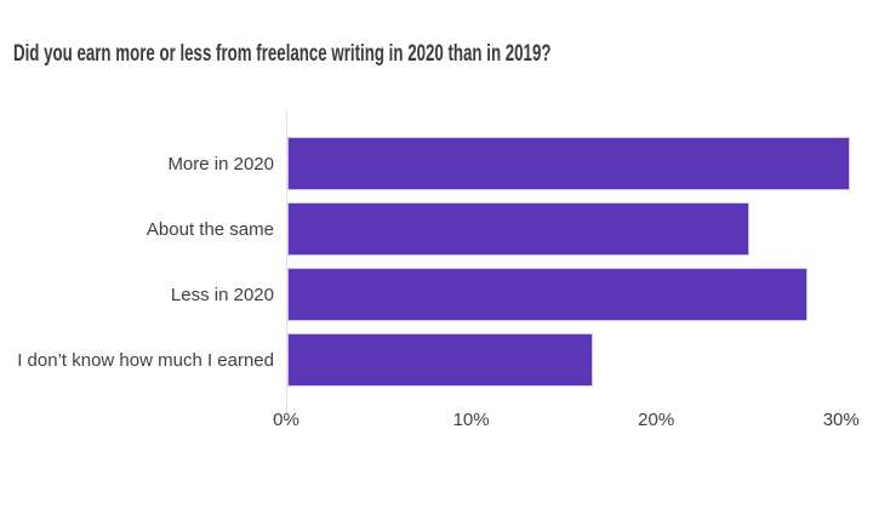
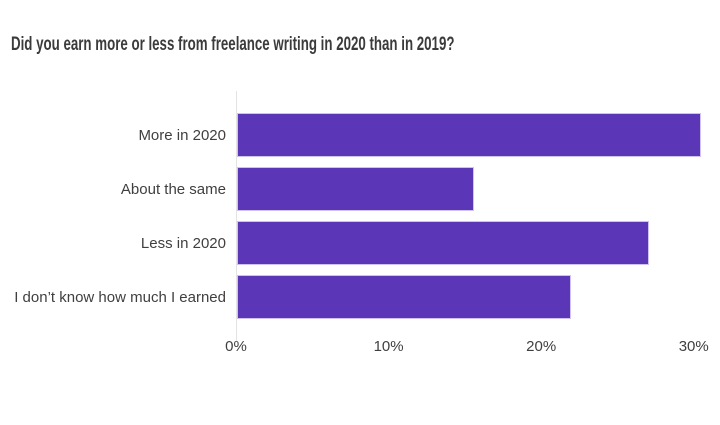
About the same: 25.0% -> 15.5%
Less in 2020: 28.1% -> 27.0%
I don’t know how much I earned: 16.5% -> 21.9%
